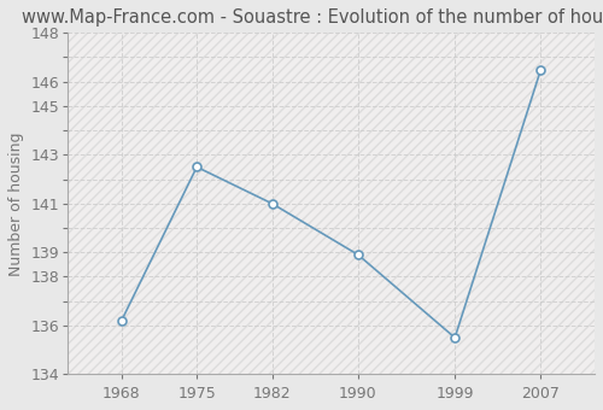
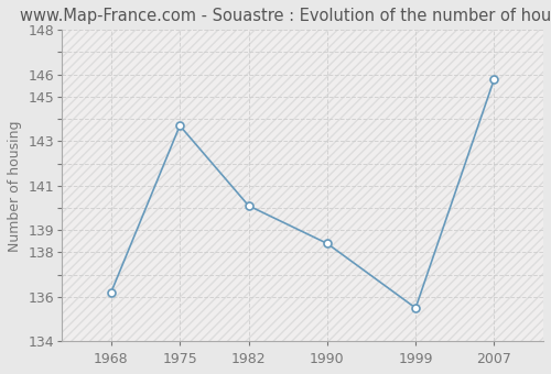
1975: 142.5 -> 143.7
1982: 141.0 -> 140.1
1990: 138.9 -> 138.4
2007: 146.5 -> 145.8
